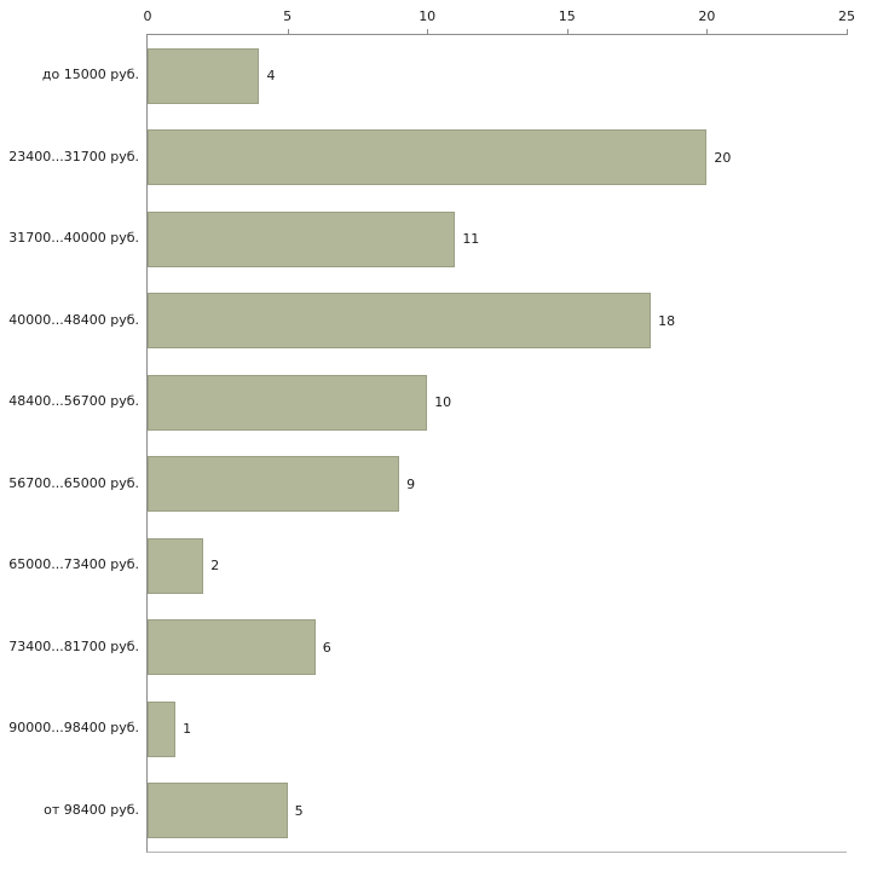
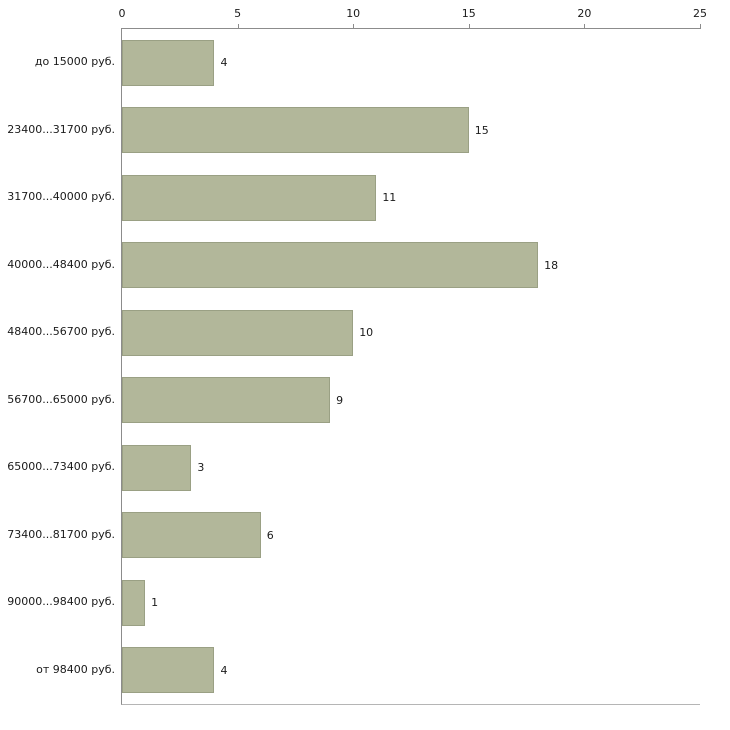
23400...31700 руб.: 20 -> 15
65000...73400 руб.: 2 -> 3
от 98400 руб.: 5 -> 4
